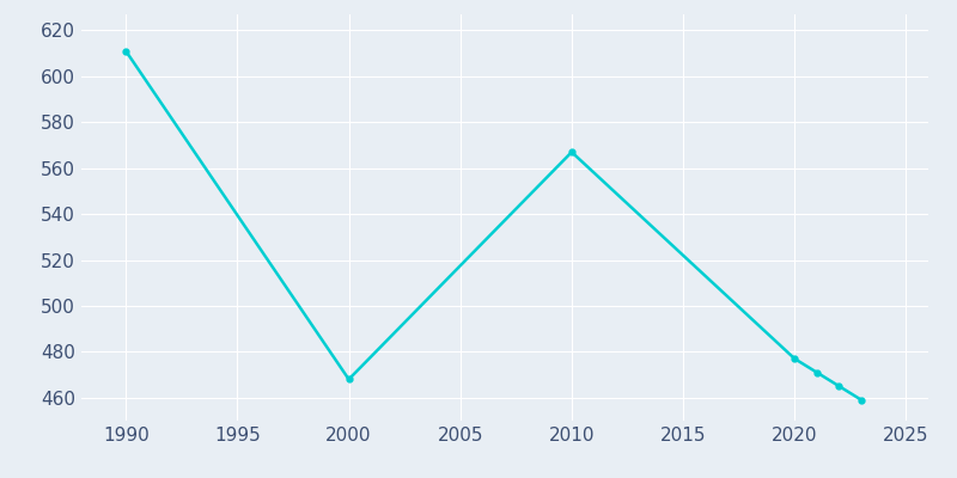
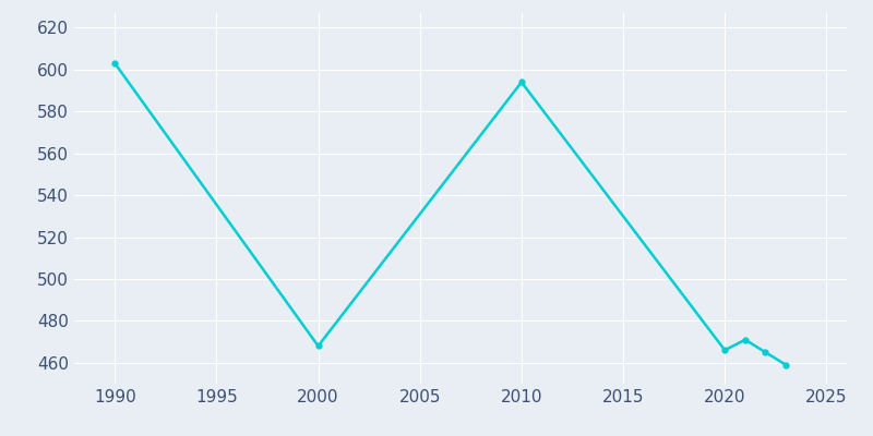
1990: 611 -> 603
2010: 567 -> 594
2020: 477 -> 466
